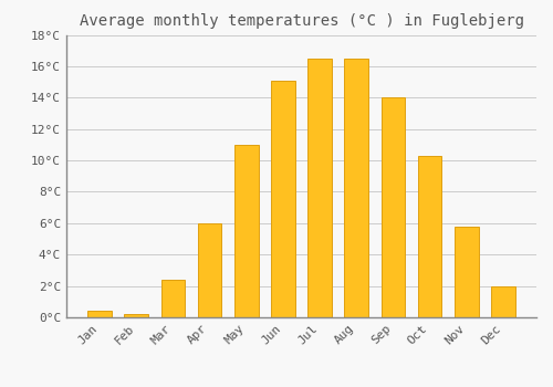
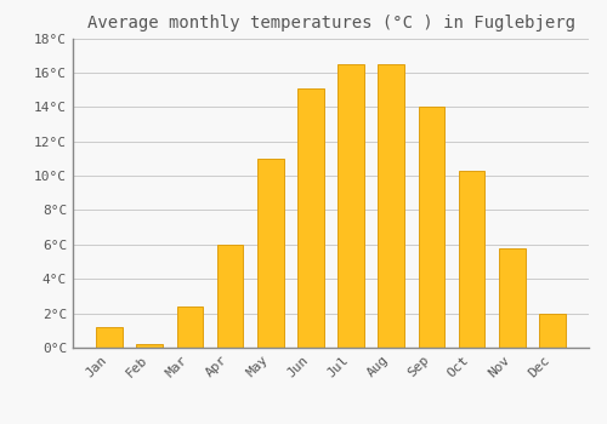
Jan: 0.4°C -> 1.2°C
